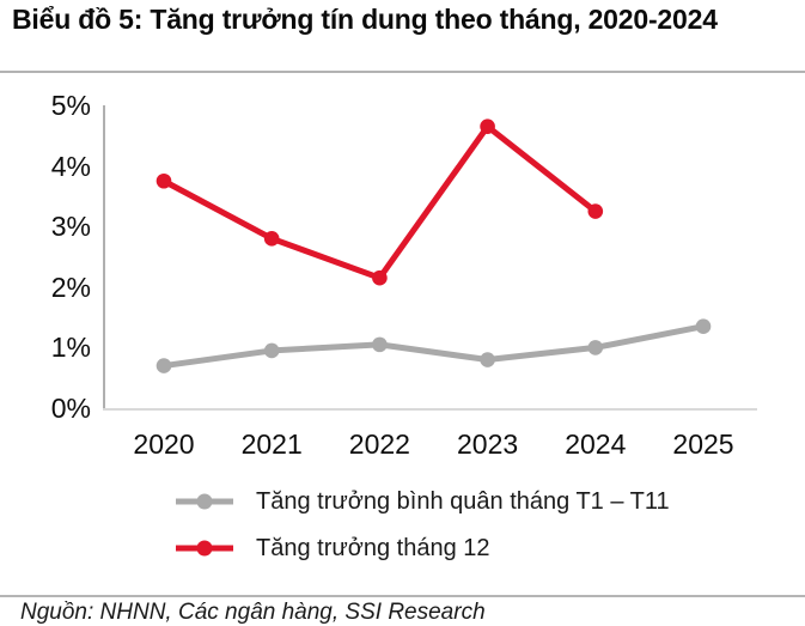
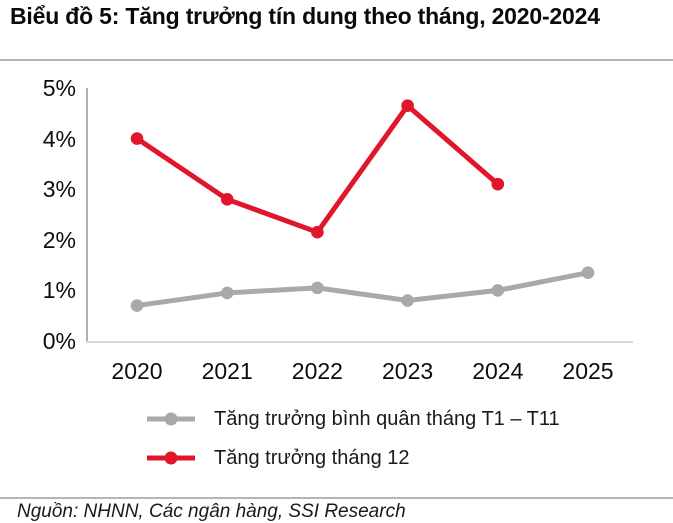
Tăng trưởng tháng 12/2020: 3.8% -> 4.0%
Tăng trưởng tháng 12/2024: 3.2% -> 3.1%
